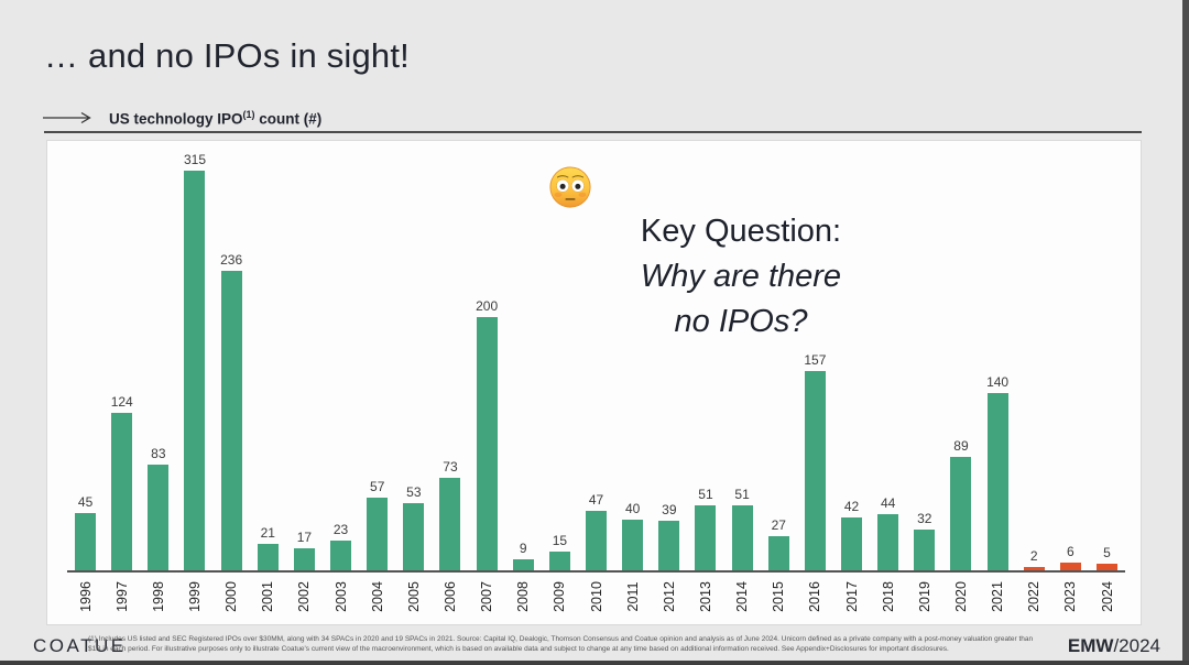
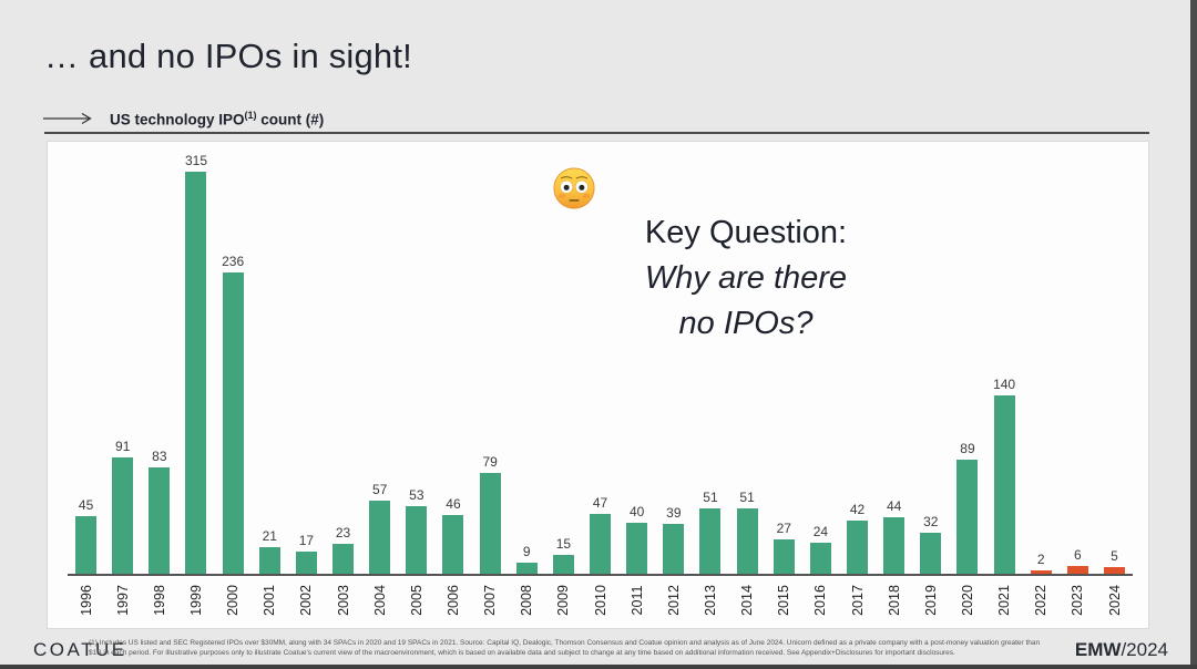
1997: 124 -> 91
2006: 73 -> 46
2007: 200 -> 79
2016: 157 -> 24
